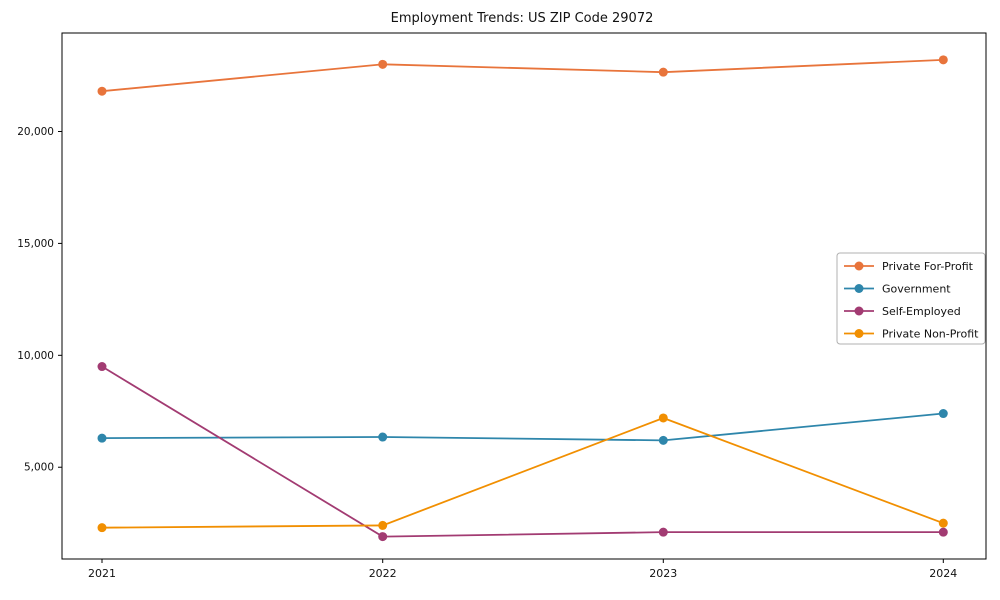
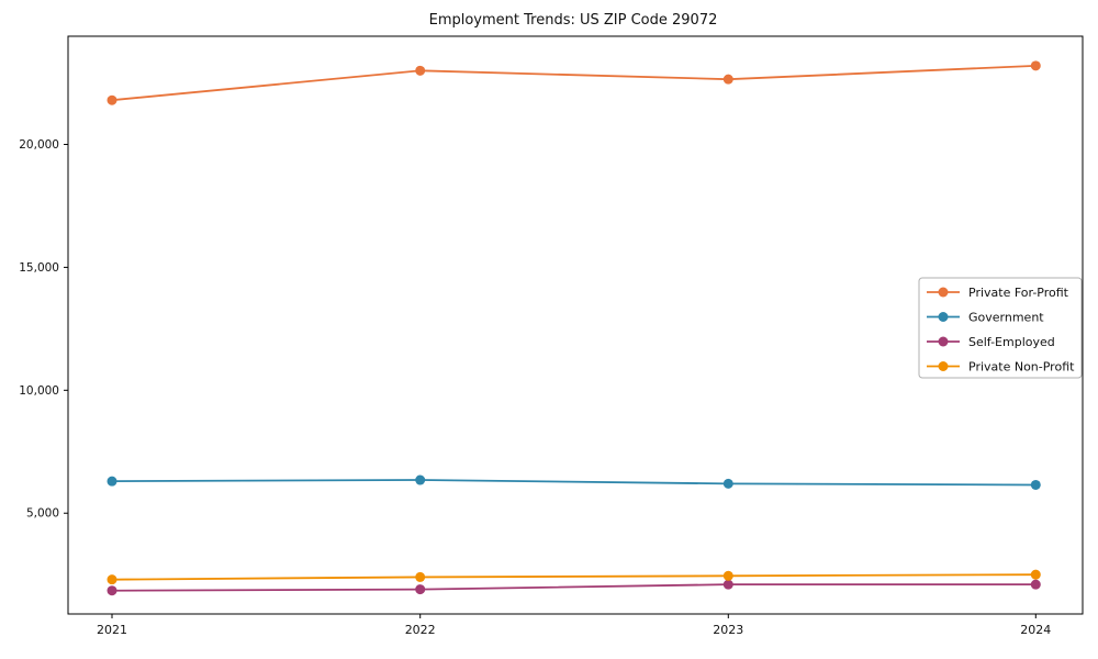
Self-Employed/2021: 9500 -> 1800
Private Non-Profit/2023: 7200 -> 2400
Government/2024: 7400 -> 6200
